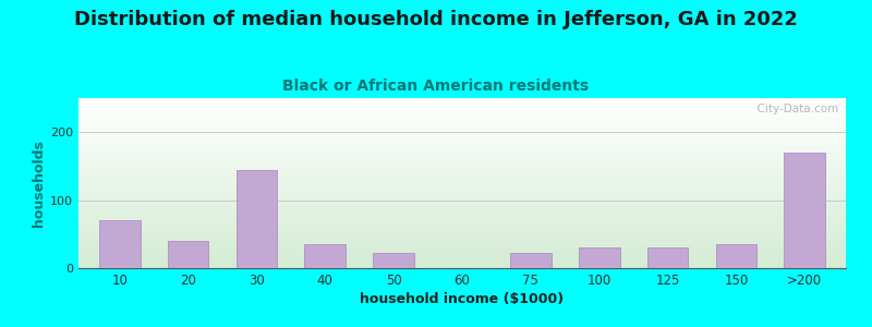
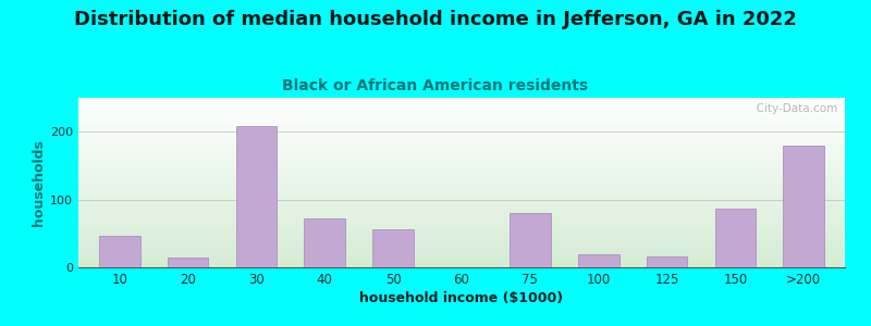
10: 70 -> 46
20: 40 -> 14
30: 145 -> 208
40: 35 -> 72
50: 22 -> 56
75: 22 -> 80
100: 30 -> 20
125: 30 -> 16
150: 35 -> 86
>200: 170 -> 180
